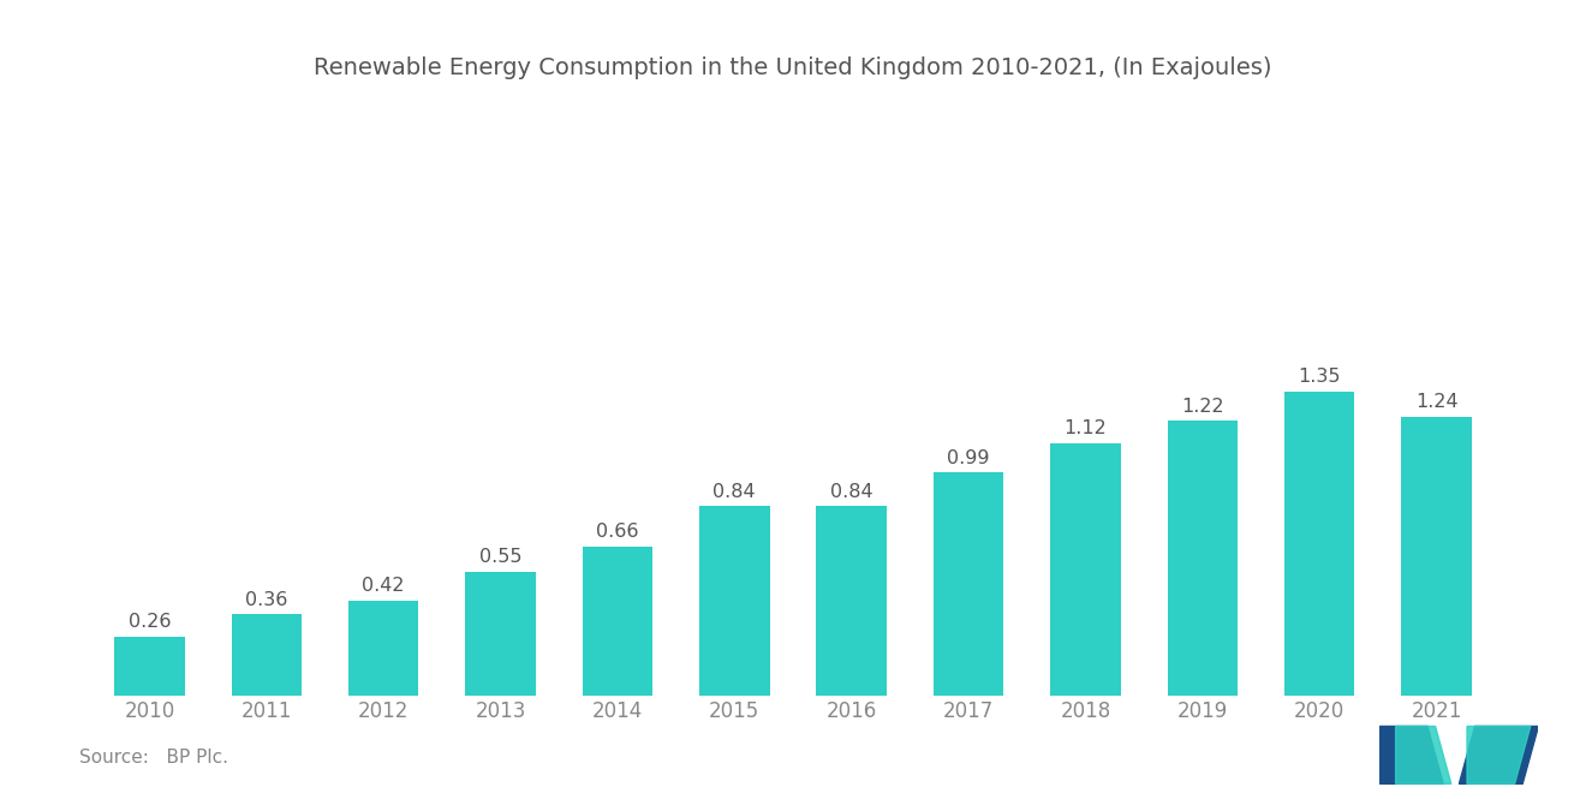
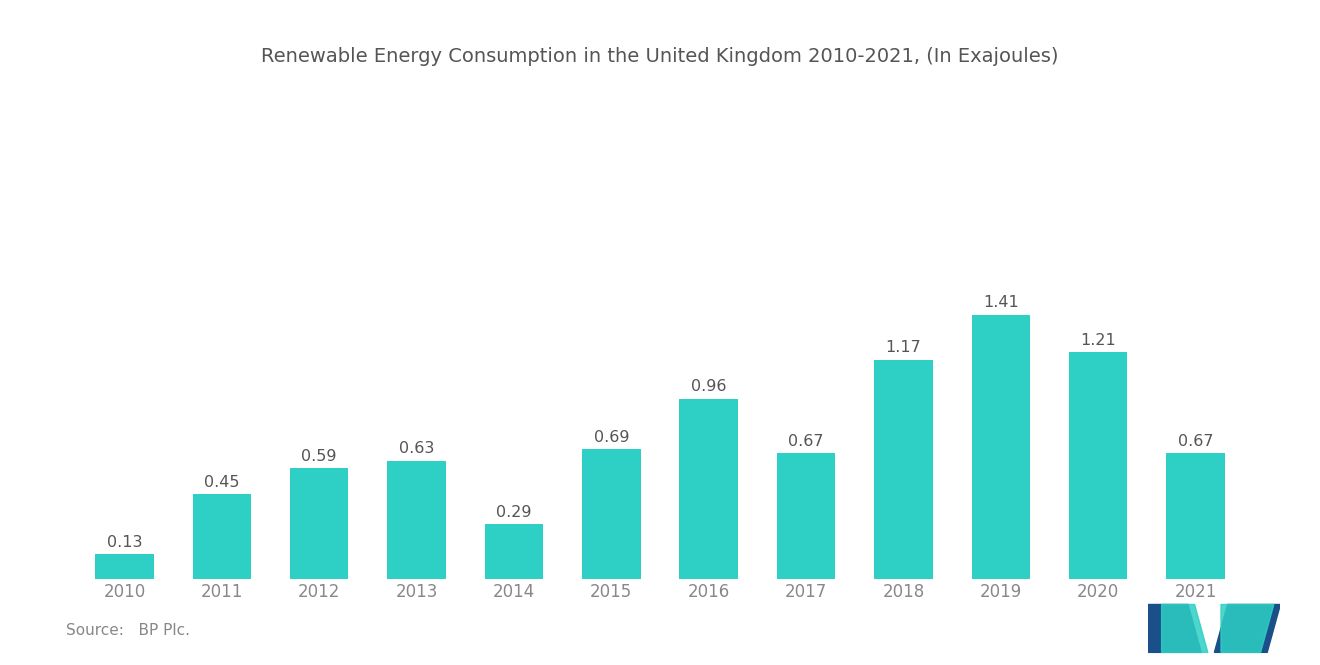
2010: 0.26 -> 0.13
2011: 0.36 -> 0.45
2012: 0.42 -> 0.59
2013: 0.55 -> 0.63
2014: 0.66 -> 0.29
2015: 0.84 -> 0.69
2016: 0.84 -> 0.96
2017: 0.99 -> 0.67
2018: 1.12 -> 1.17
2019: 1.22 -> 1.41
2020: 1.35 -> 1.21
2021: 1.24 -> 0.67
